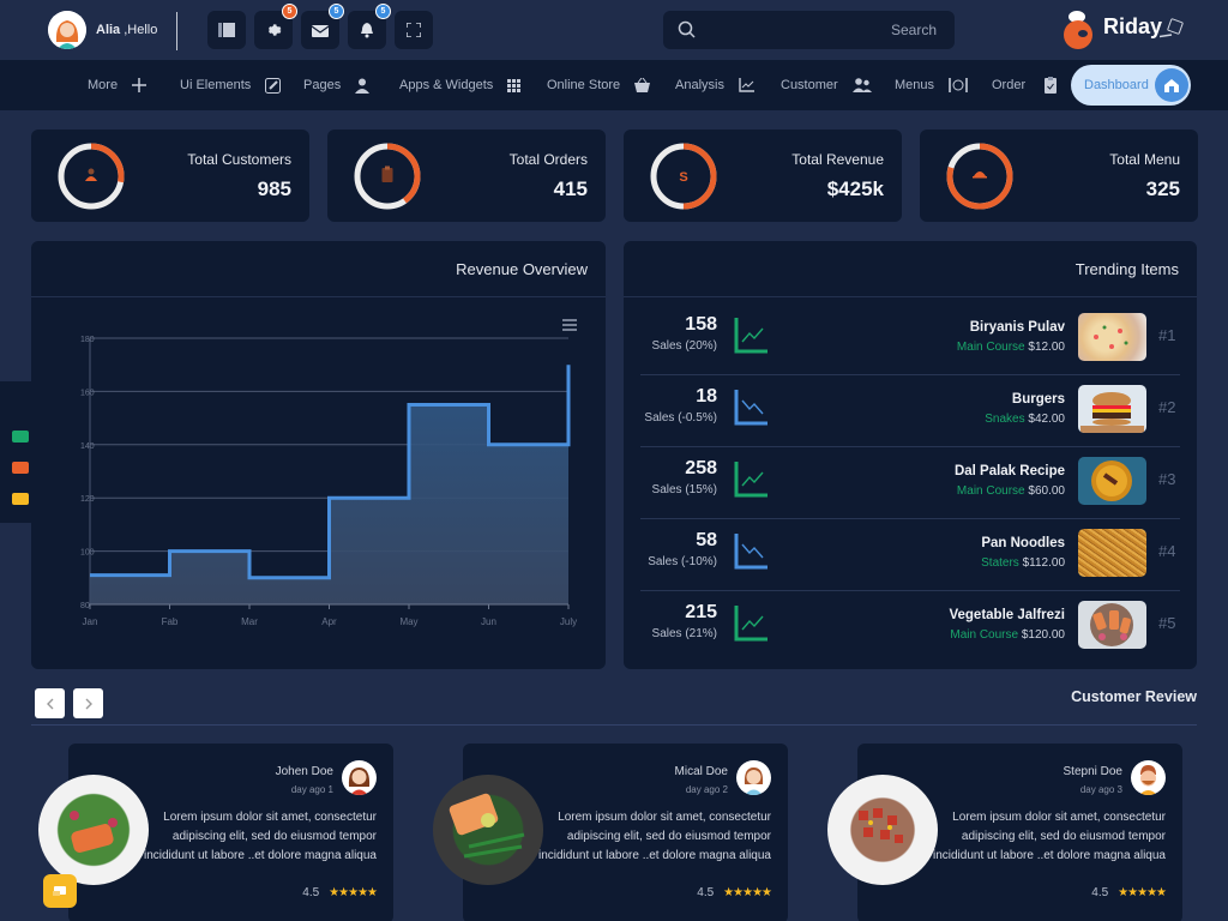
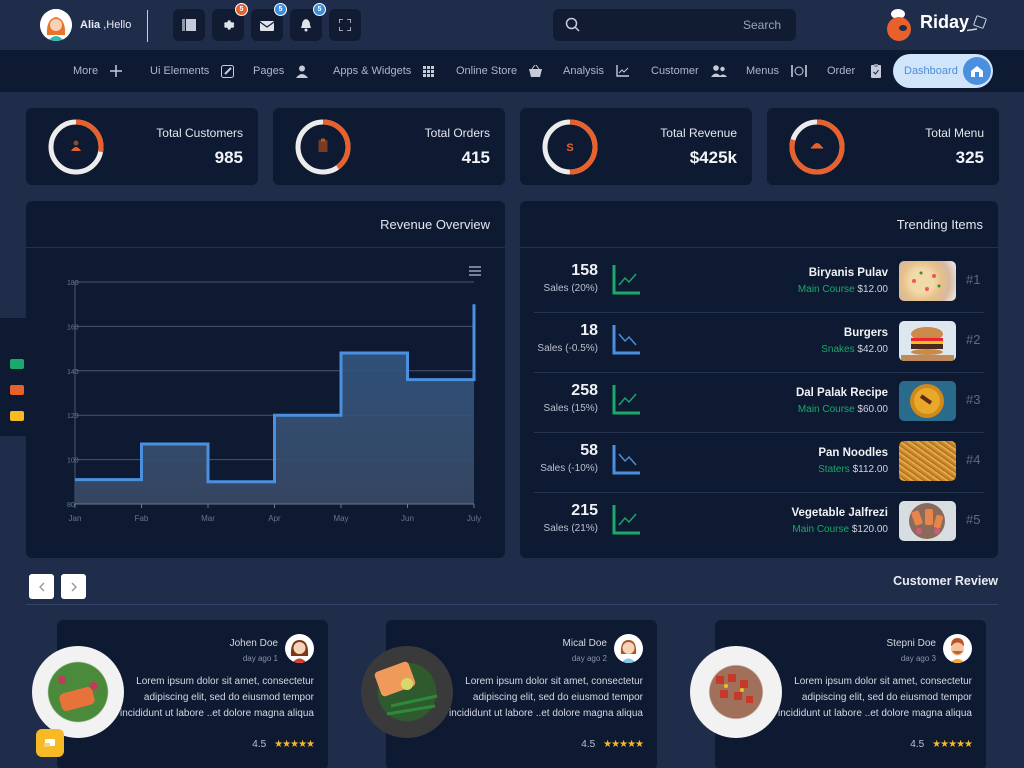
Fab: 100 -> 107
May: 155 -> 148
Jun: 140 -> 136
